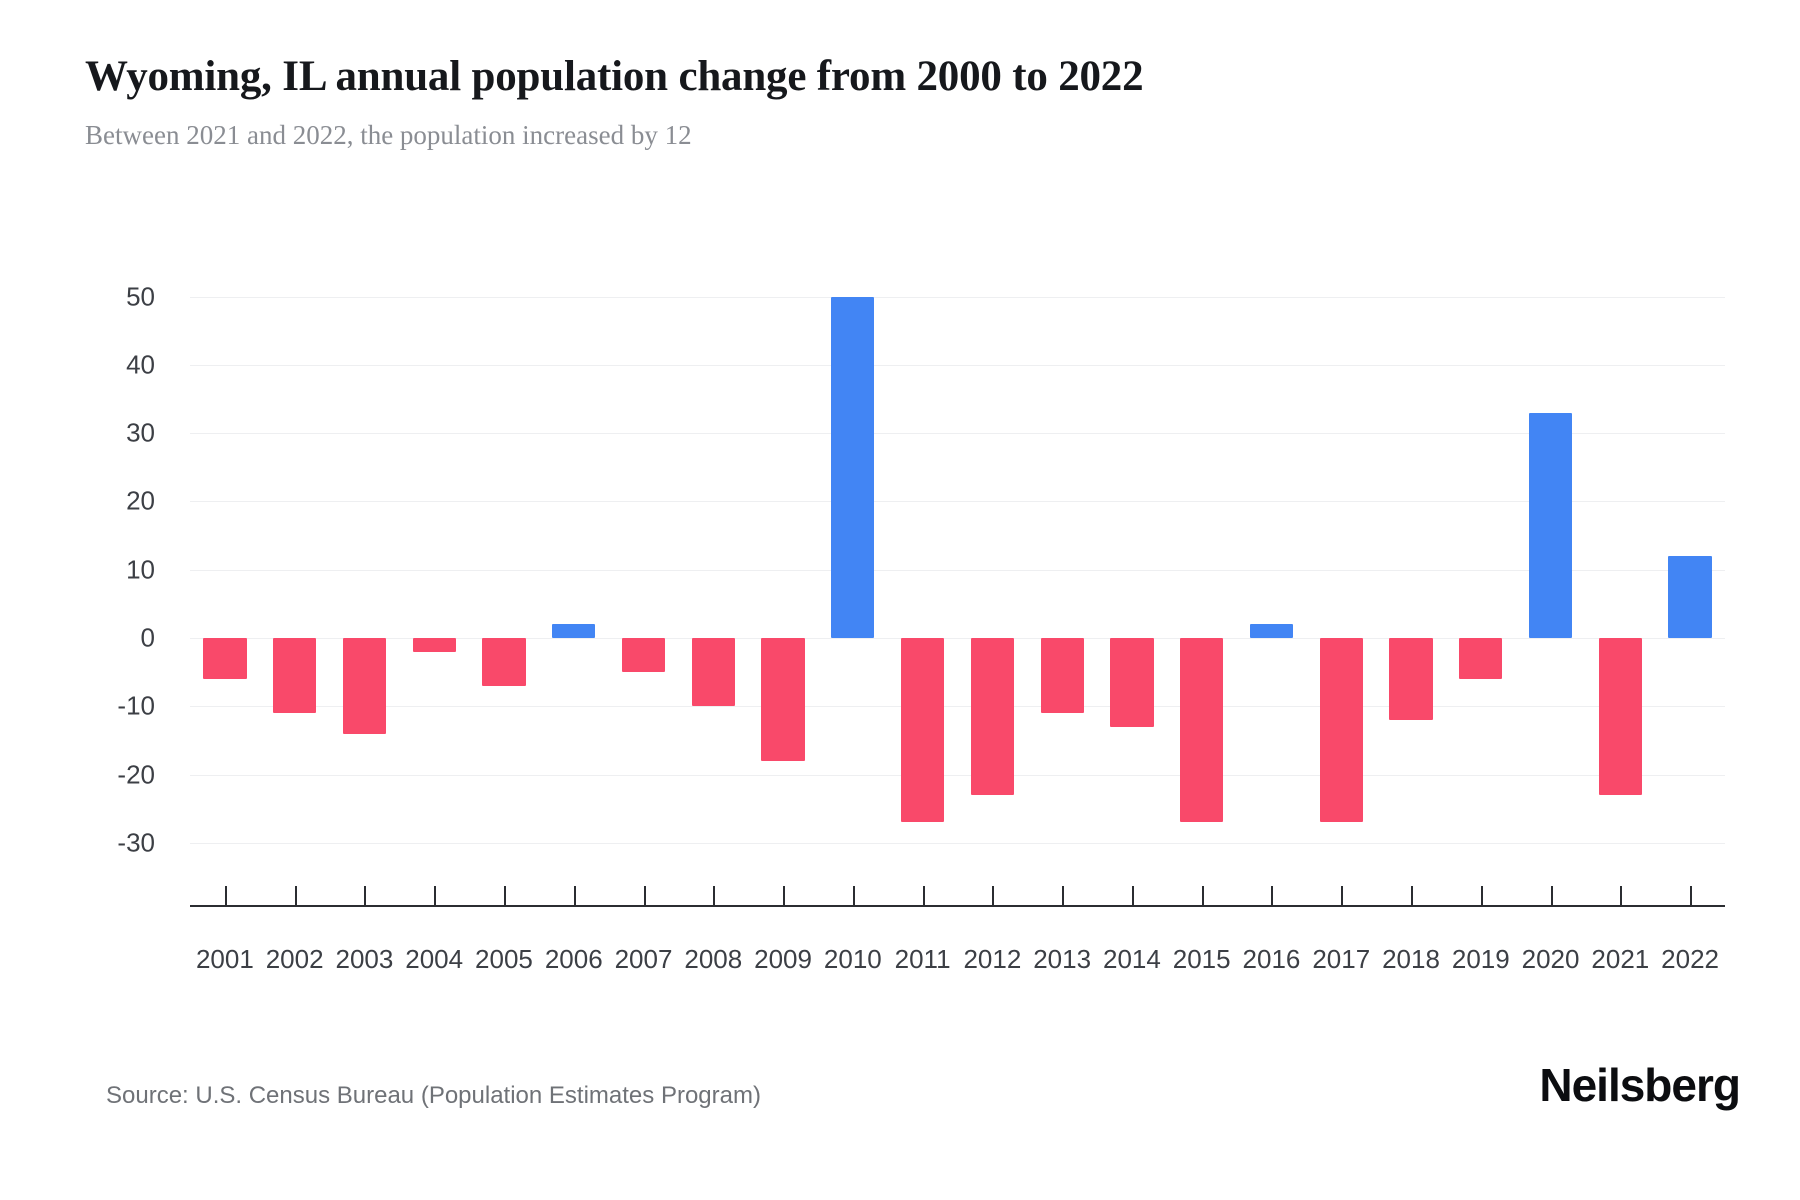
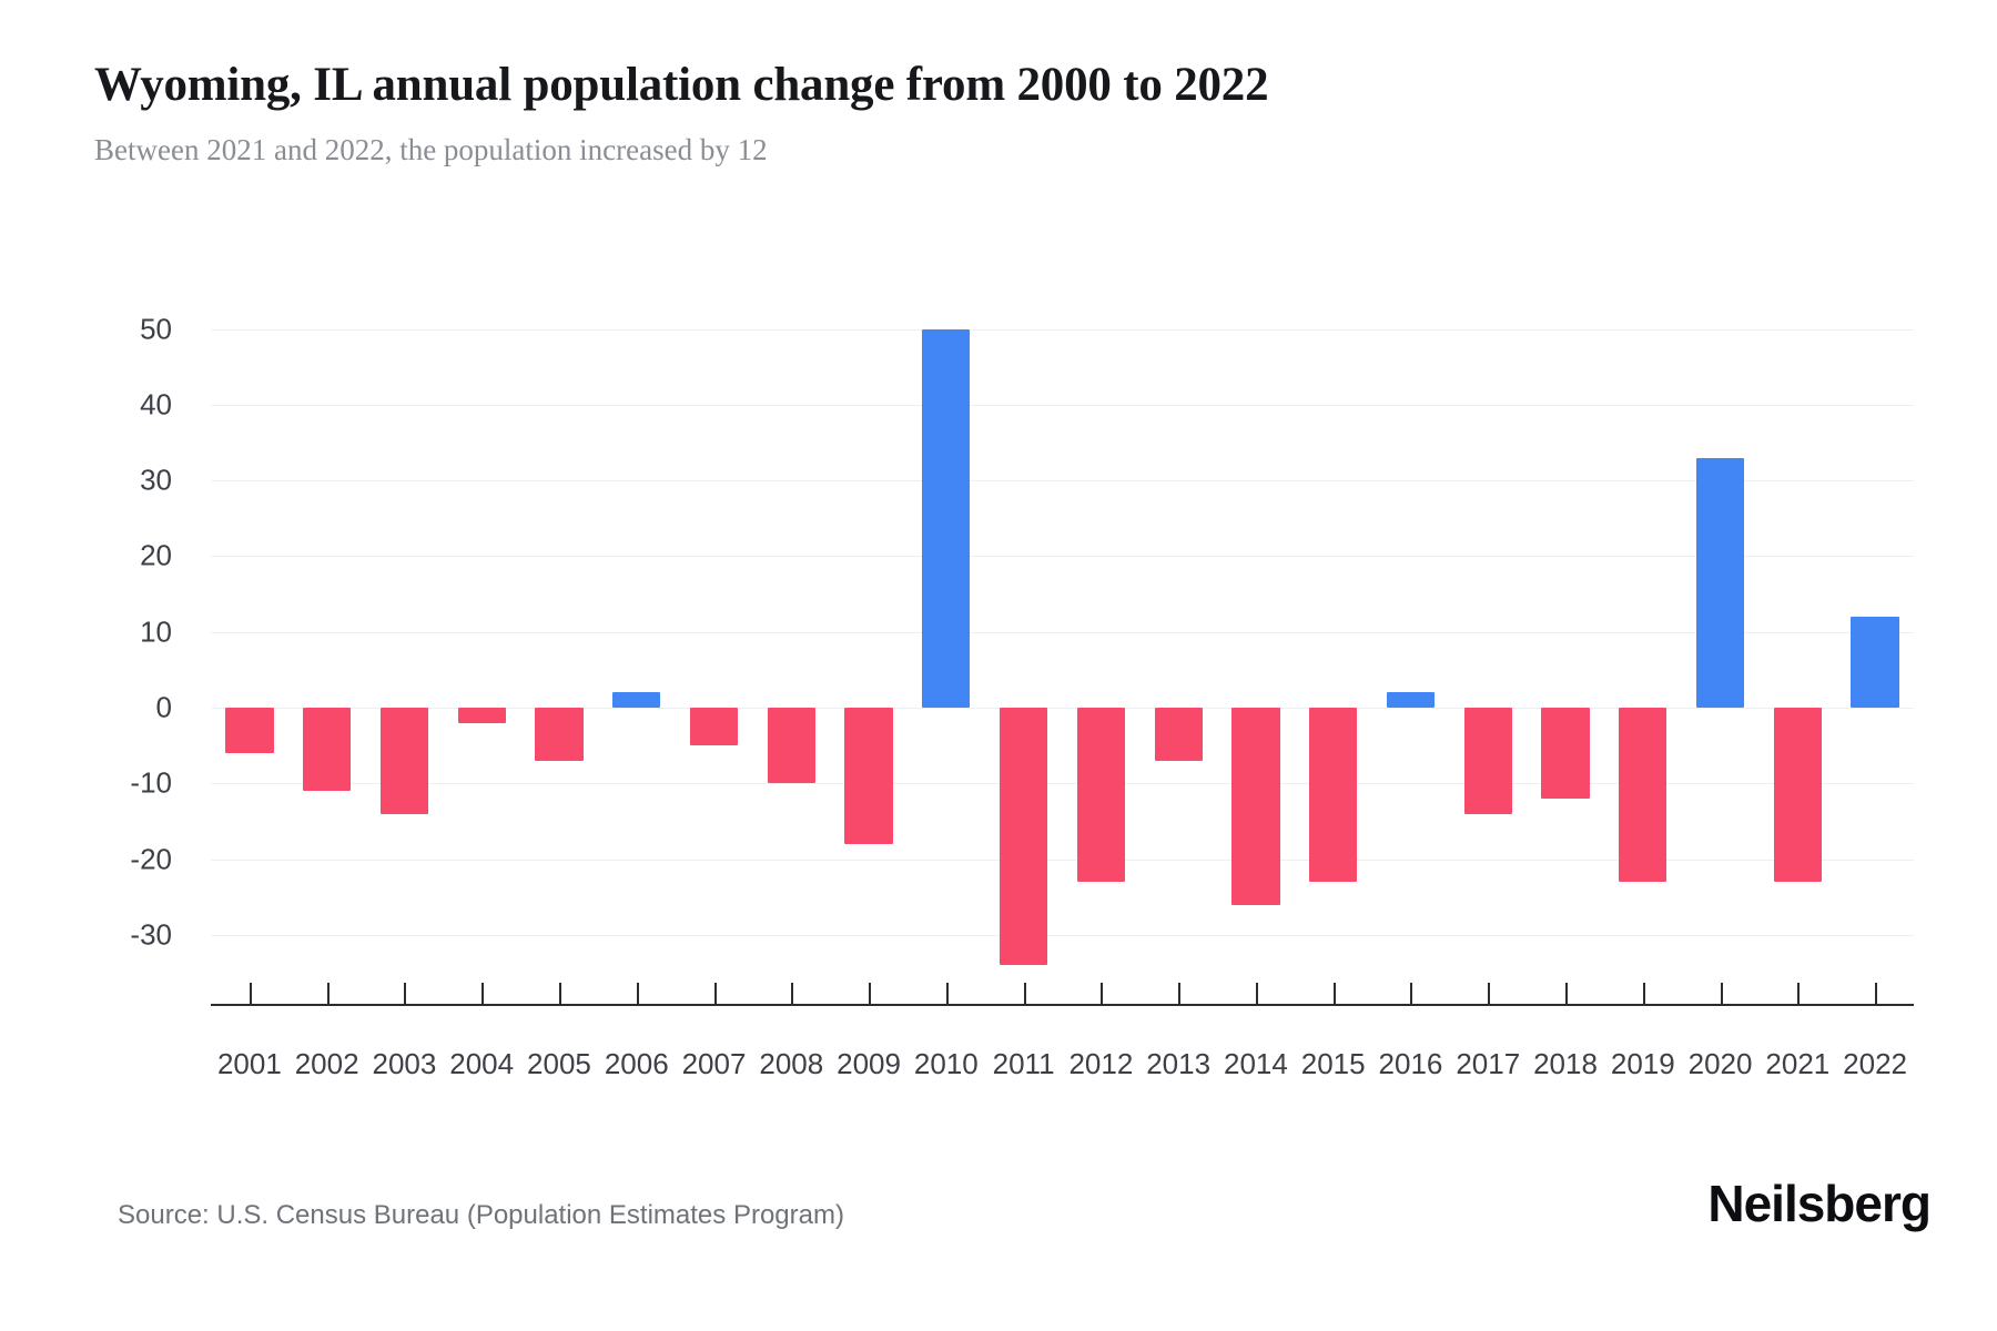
2011: -27 -> -34
2013: -11 -> -7
2014: -13 -> -26
2015: -27 -> -23
2017: -27 -> -14
2019: -6 -> -23
